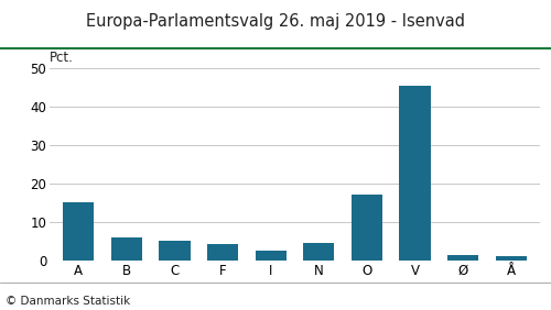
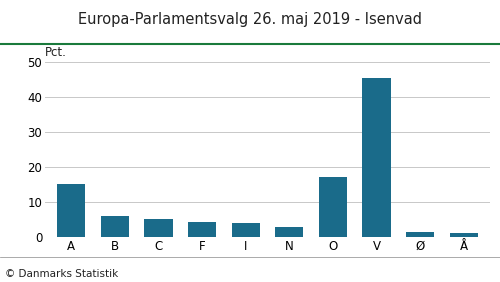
I: 2.5 -> 4.0
N: 4.5 -> 2.7
